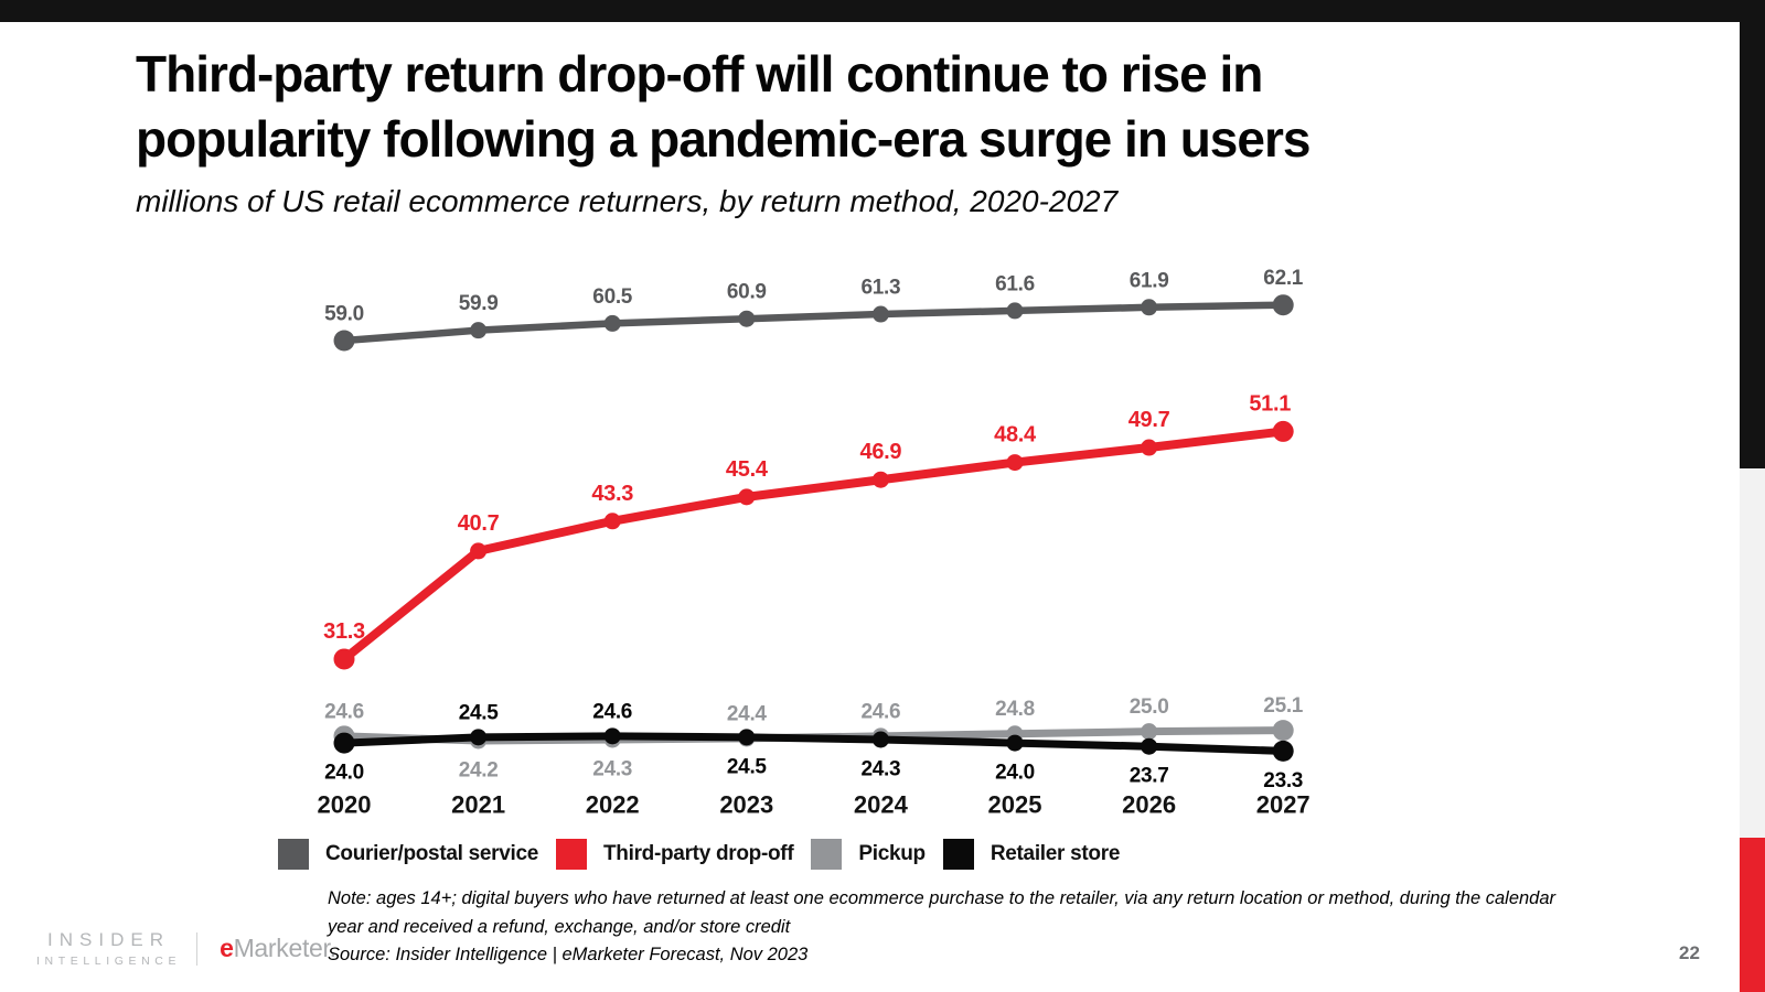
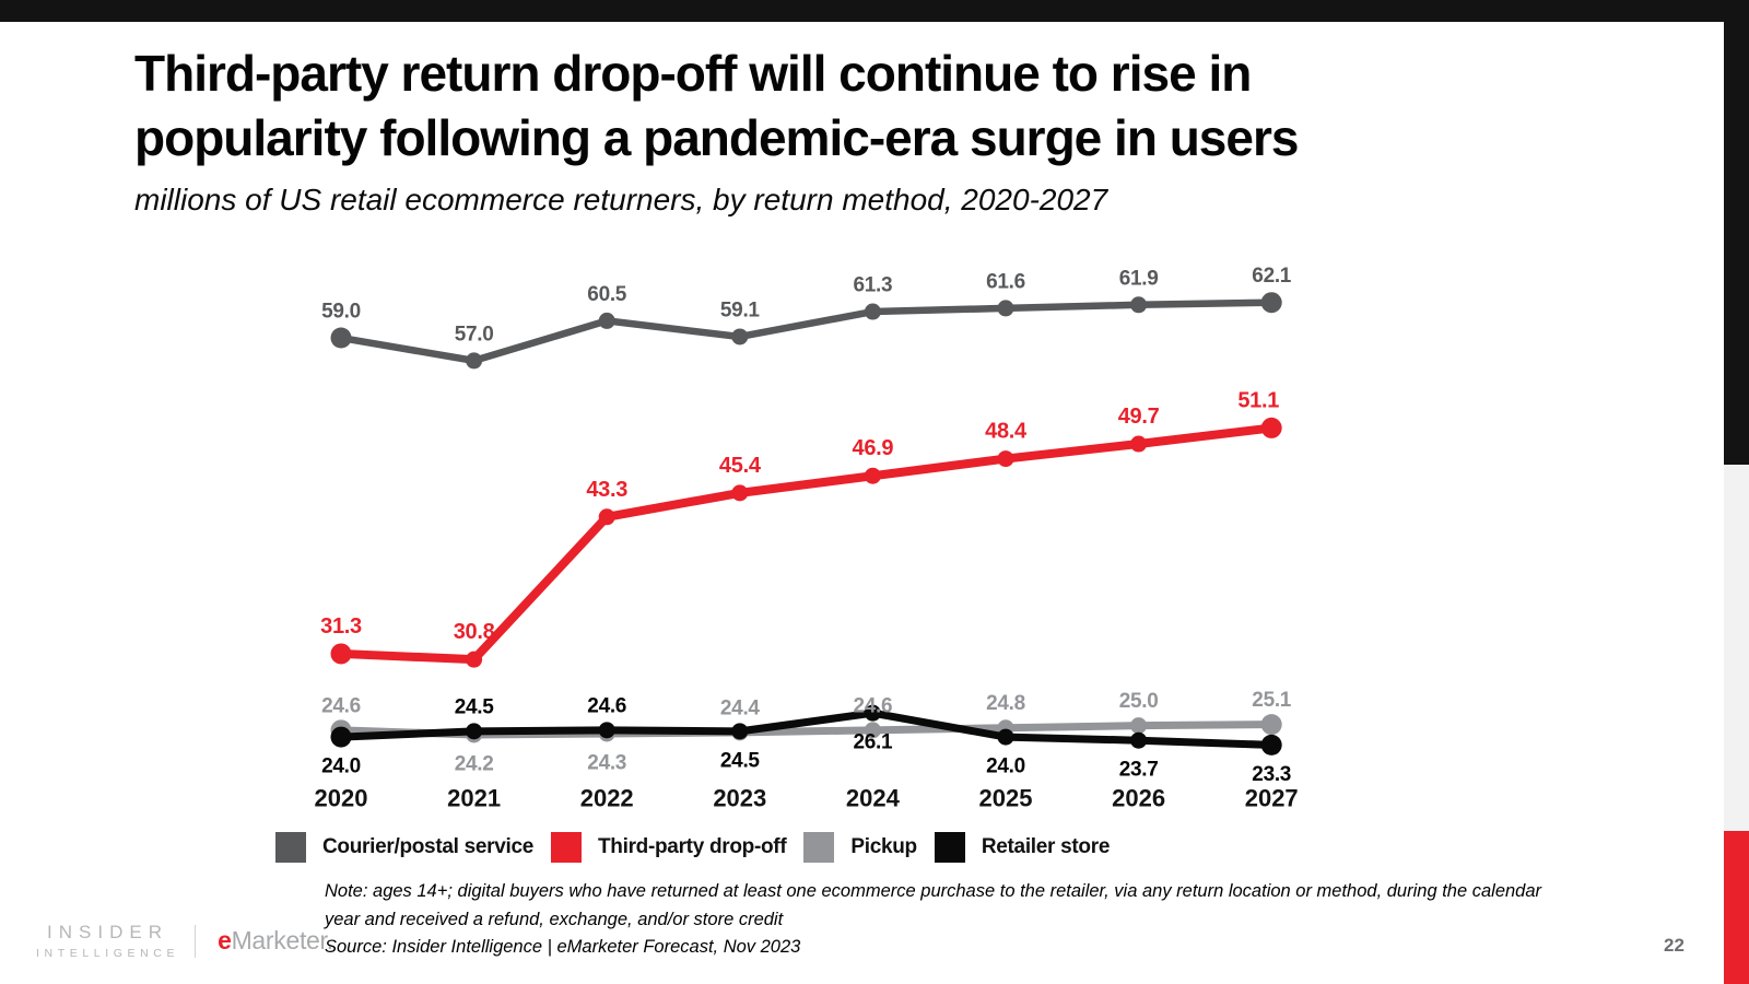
Courier/postal service/2021: 59.9 -> 57.0
Third-party drop-off/2021: 40.7 -> 30.8
Courier/postal service/2023: 60.9 -> 59.1
Retailer store/2024: 24.3 -> 26.1
